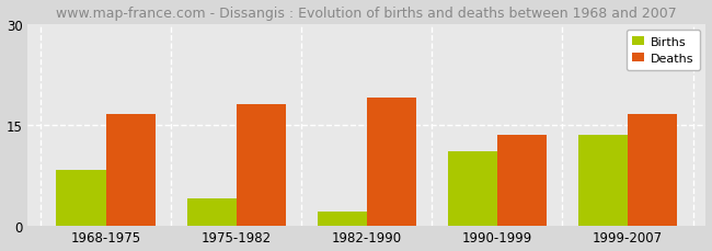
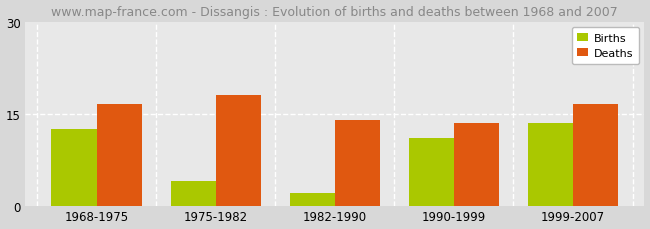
Births/1968-1975: 8.2 -> 12.5
Deaths/1982-1990: 19.0 -> 14.0
